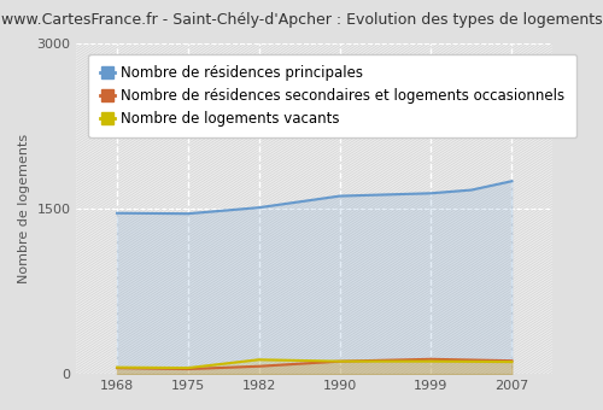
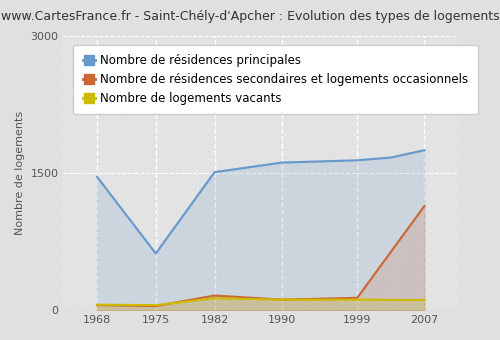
Nombre de résidences principales/1975: 1460 -> 620
Nombre de résidences secondaires et logements occasionnels/1982: 70 -> 160
Nombre de résidences secondaires et logements occasionnels/2007: 120 -> 1140
